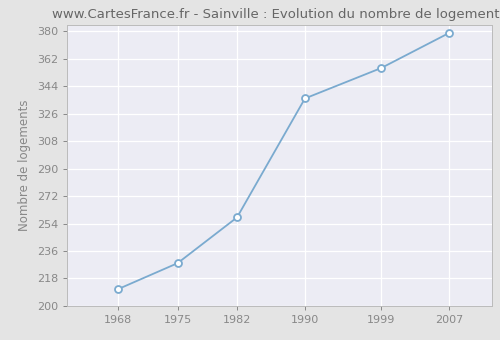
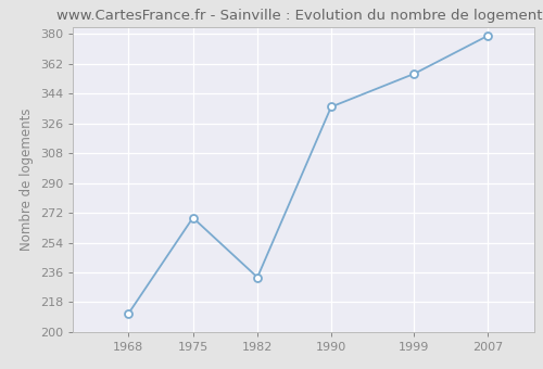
1975: 228 -> 269
1982: 258 -> 233
